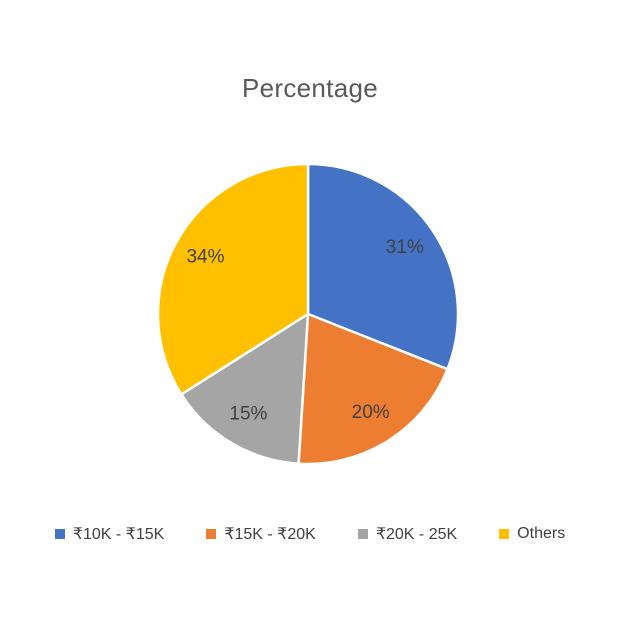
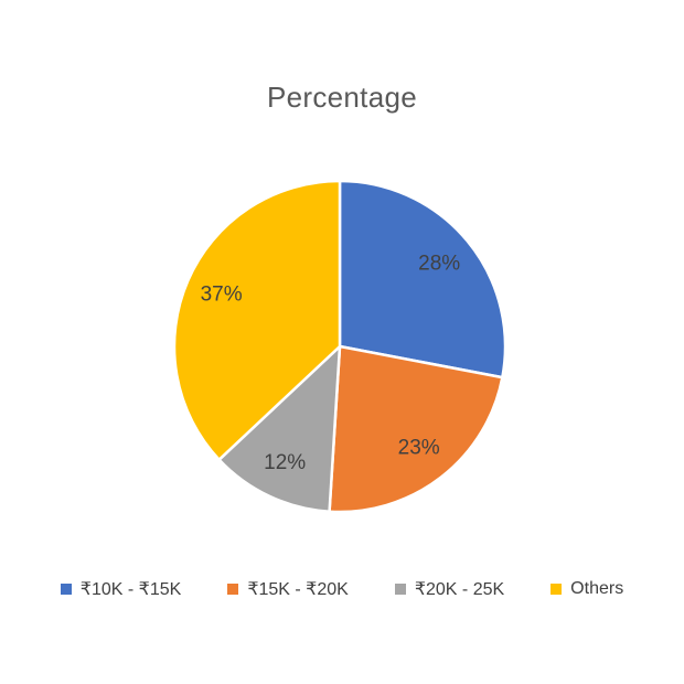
₹10K - ₹15K: 31% -> 28%
₹15K - ₹20K: 20% -> 23%
₹20K - 25K: 15% -> 12%
Others: 34% -> 37%
